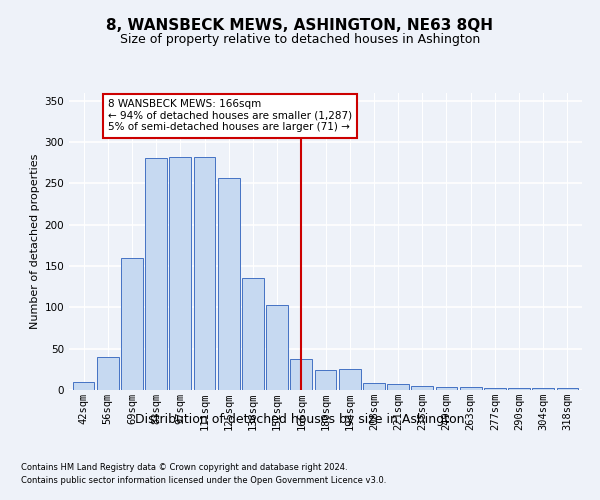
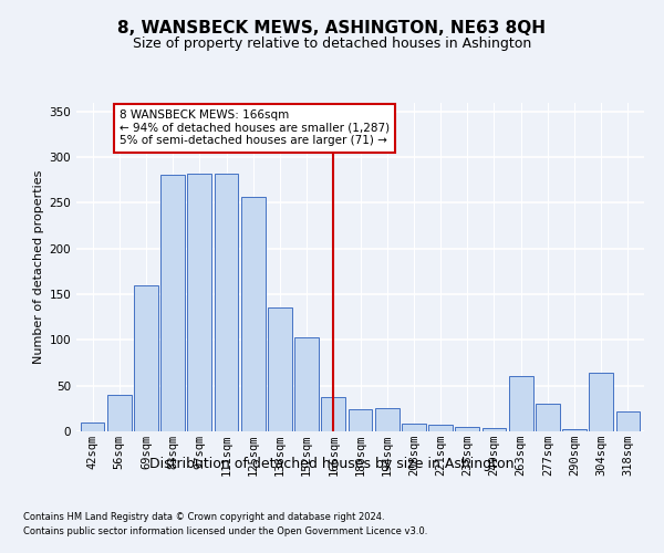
263sqm: 4 -> 60
277sqm: 3 -> 30
304sqm: 2 -> 64
318sqm: 2 -> 22
